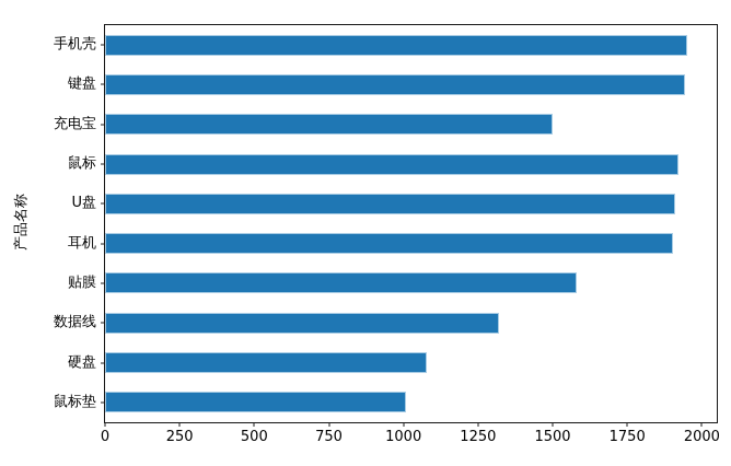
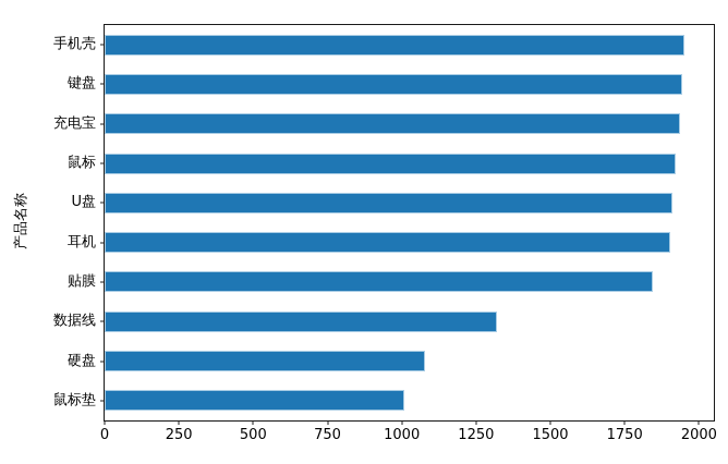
充电宝: 1500 -> 1940
贴膜: 1580 -> 1840
